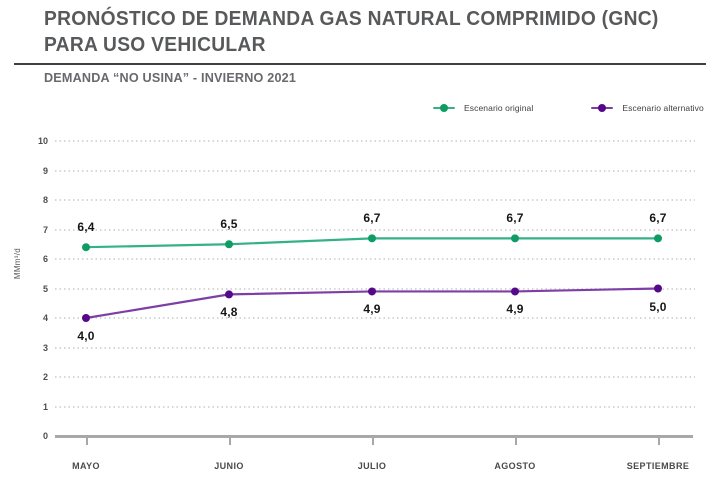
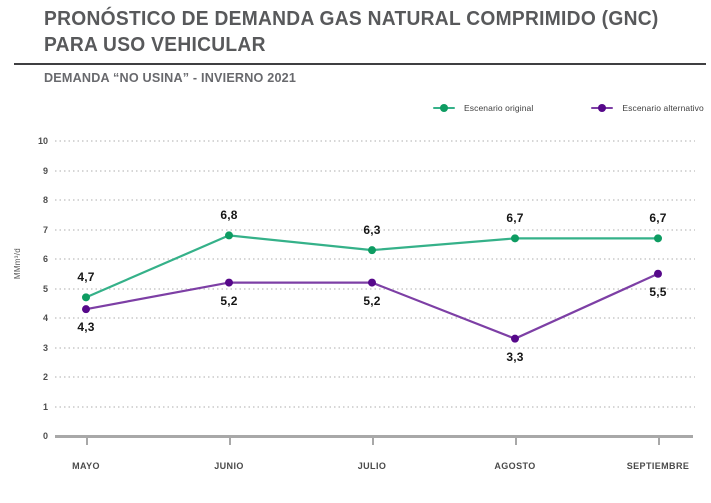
Escenario original/MAYO: 6,4 -> 4,7
Escenario alternativo/MAYO: 4,0 -> 4,3
Escenario original/JUNIO: 6,5 -> 6,8
Escenario alternativo/JUNIO: 4,8 -> 5,2
Escenario original/JULIO: 6,7 -> 6,3
Escenario alternativo/JULIO: 4,9 -> 5,2
Escenario alternativo/AGOSTO: 4,9 -> 3,3
Escenario alternativo/SEPTIEMBRE: 5,0 -> 5,5
